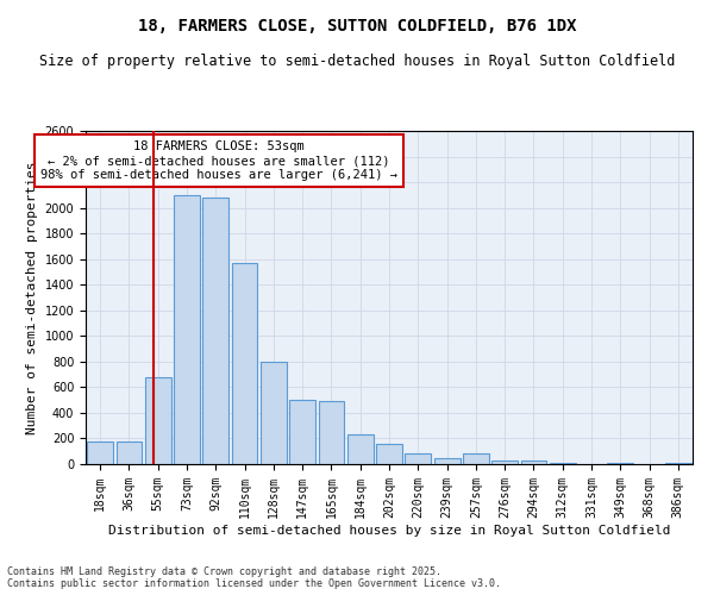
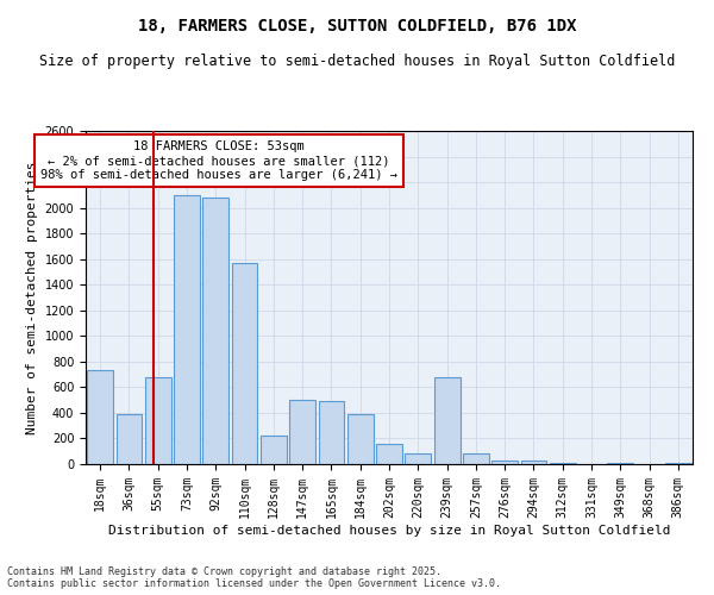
18sqm: 180 -> 730
36sqm: 180 -> 390
128sqm: 800 -> 220
184sqm: 230 -> 390
239sqm: 40 -> 680
